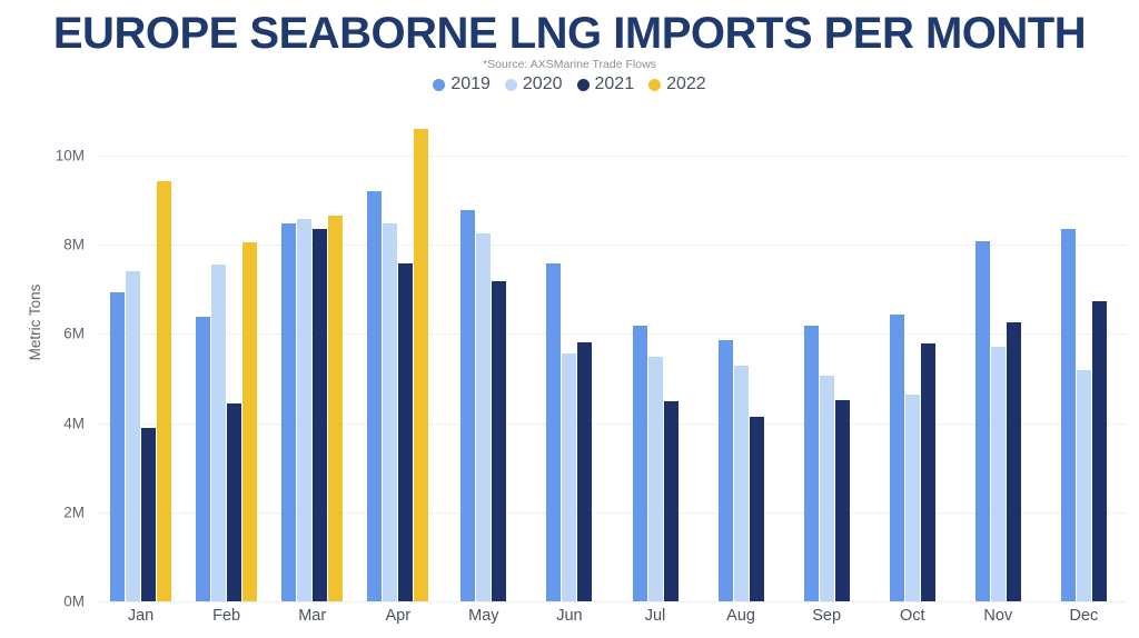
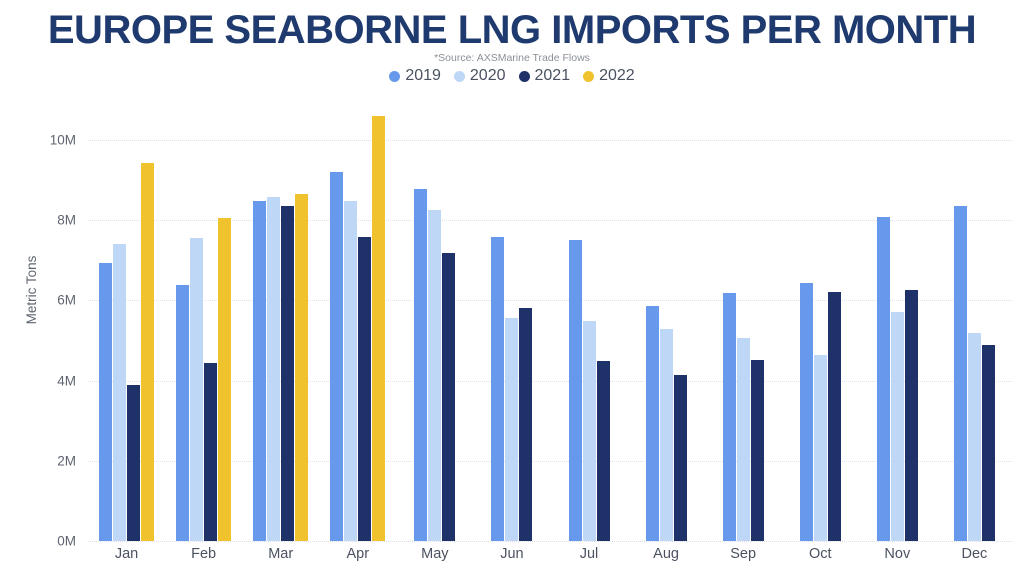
2019/Jul: 6.2M -> 7.5M
2021/Oct: 5.8M -> 6.2M
2021/Dec: 6.7M -> 4.9M
